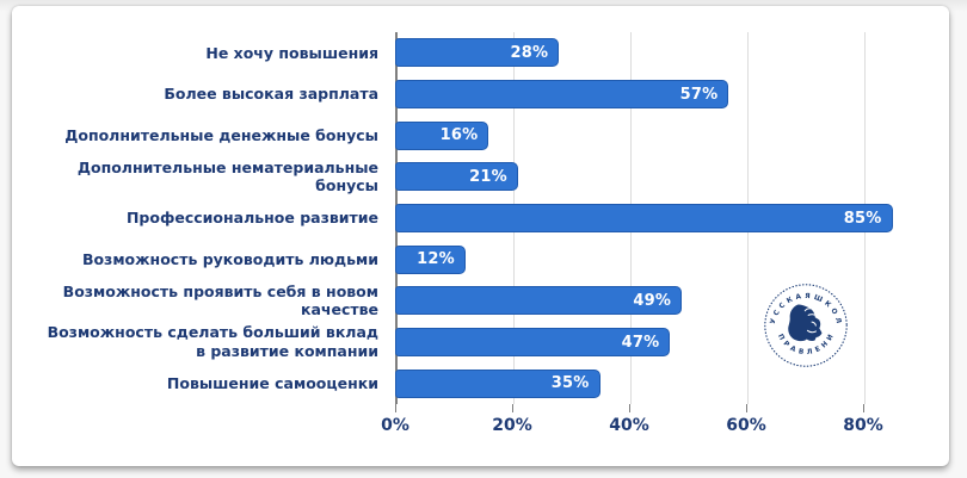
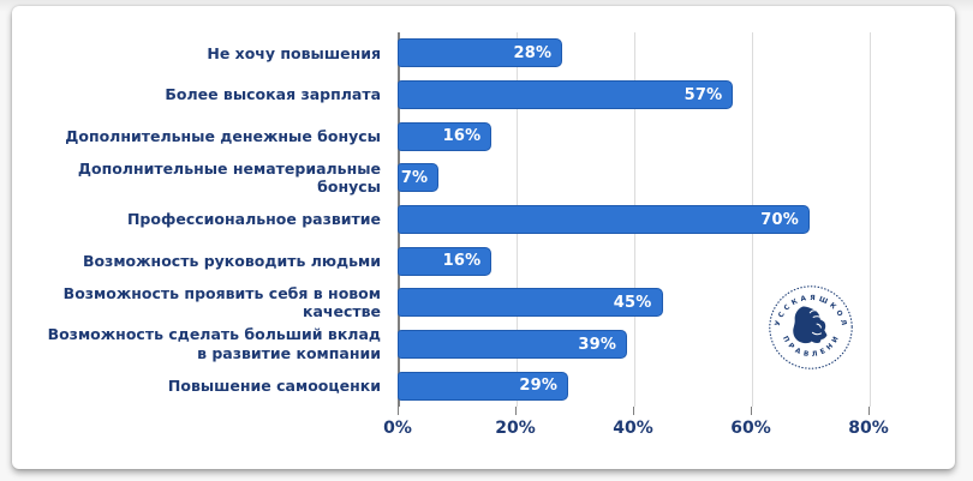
Дополнительные нематериальные бонусы: 21% -> 7%
Профессиональное развитие: 85% -> 70%
Возможность руководить людьми: 12% -> 16%
Возможность проявить себя в новом качестве: 49% -> 45%
Возможность сделать больший вклад в развитие компании: 47% -> 39%
Повышение самооценки: 35% -> 29%
